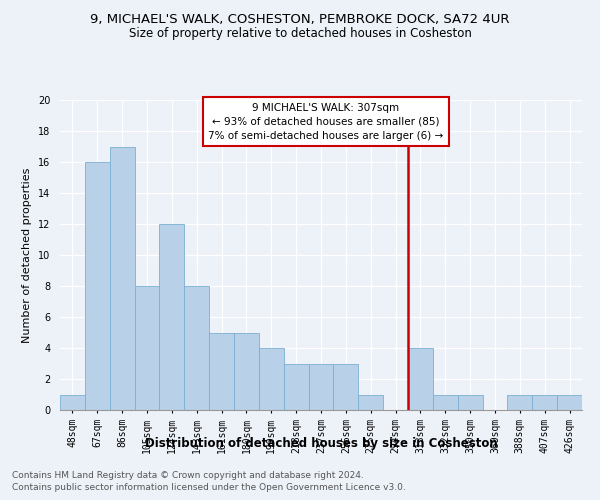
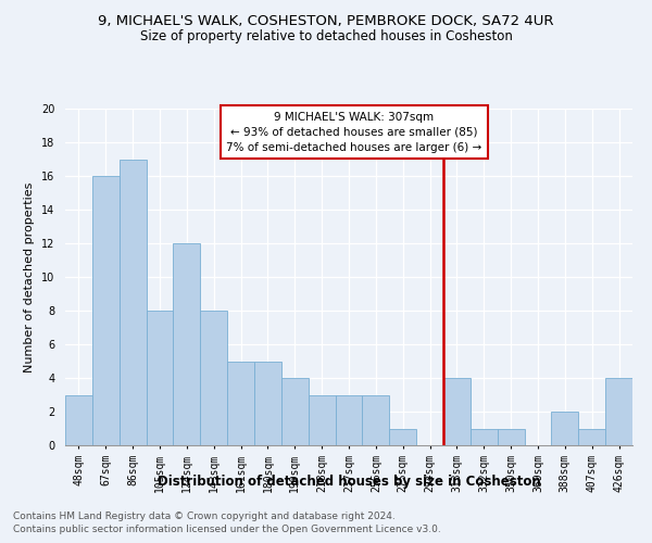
48sqm: 1 -> 3
388sqm: 1 -> 2
426sqm: 1 -> 4
